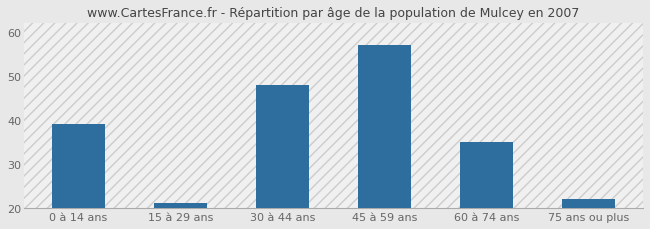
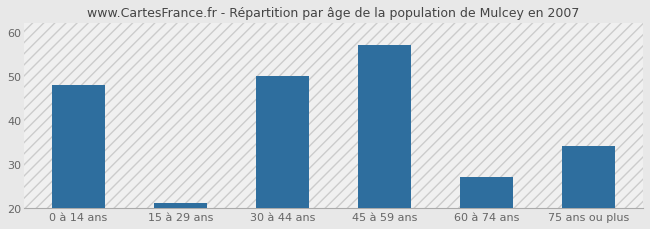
0 à 14 ans: 39 -> 48
30 à 44 ans: 48 -> 50
60 à 74 ans: 35 -> 27
75 ans ou plus: 22 -> 34
